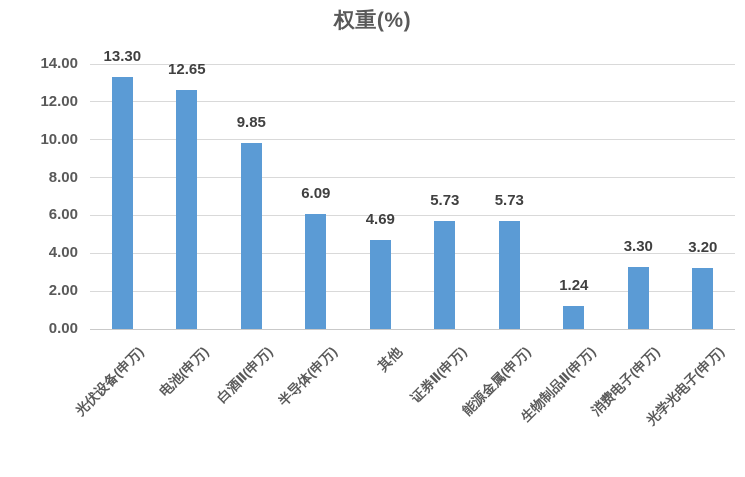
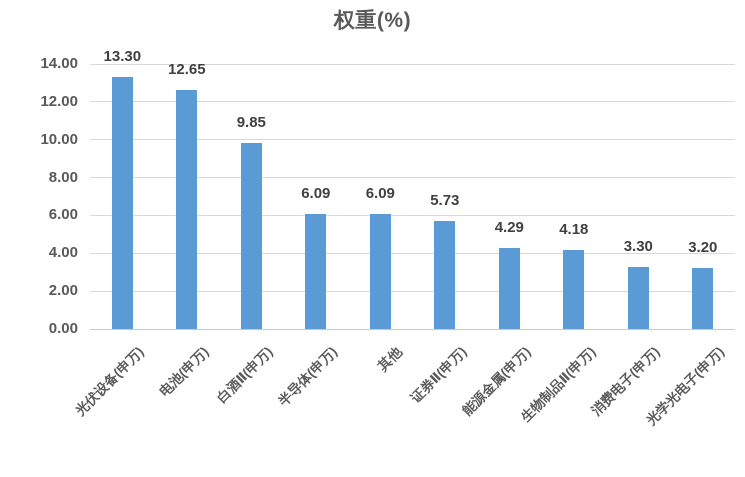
其他: 4.69 -> 6.09
能源金属(申万): 5.73 -> 4.29
生物制品Ⅱ(申万): 1.24 -> 4.18
